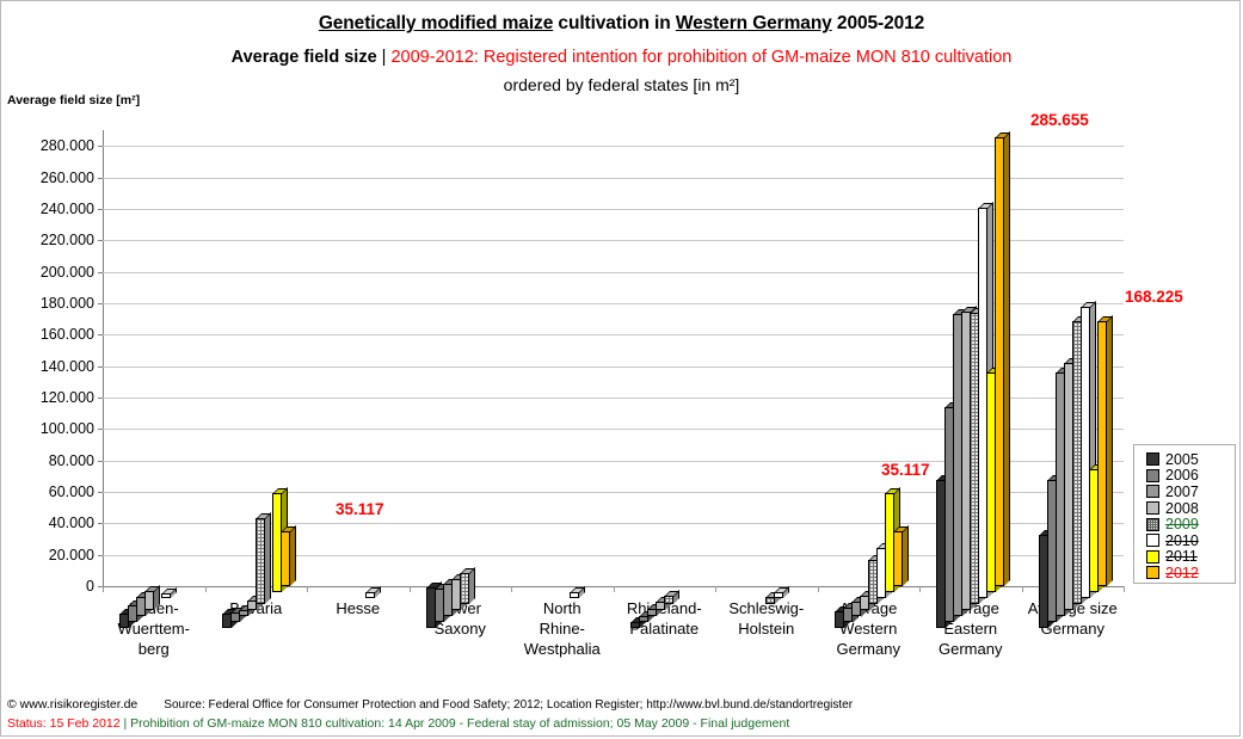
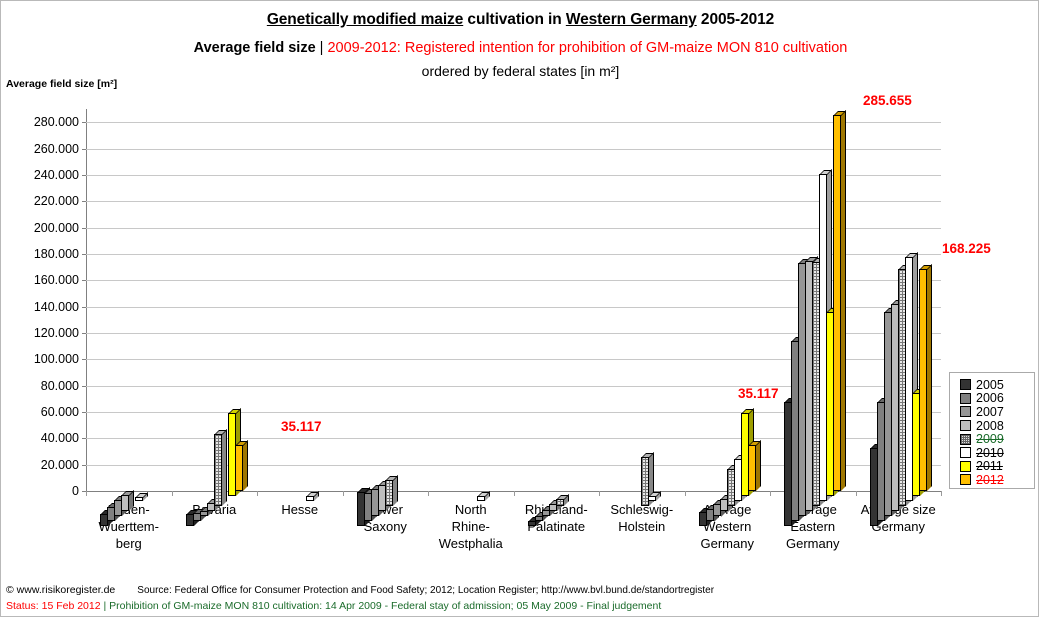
2009/Schleswig- Holstein: 4000 -> 37000
